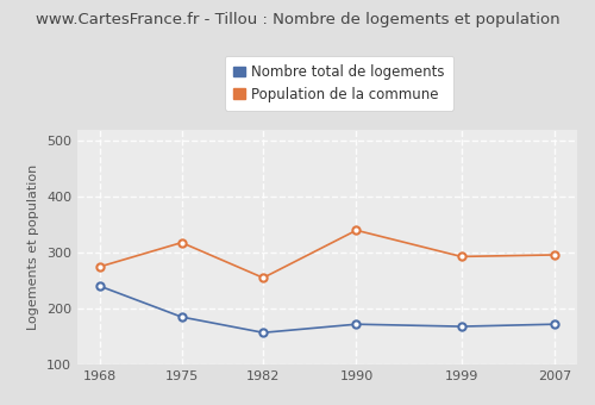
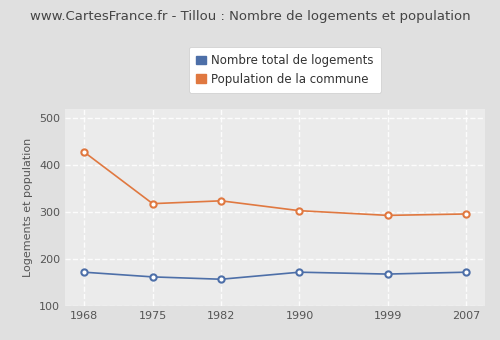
Nombre total de logements/1968: 240 -> 172
Population de la commune/1968: 275 -> 428
Nombre total de logements/1975: 185 -> 162
Population de la commune/1982: 255 -> 324
Population de la commune/1990: 340 -> 303
